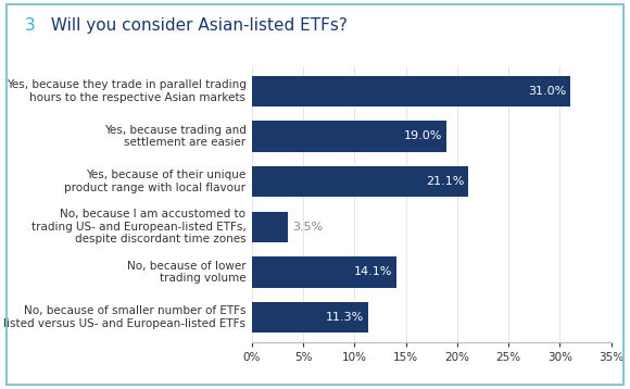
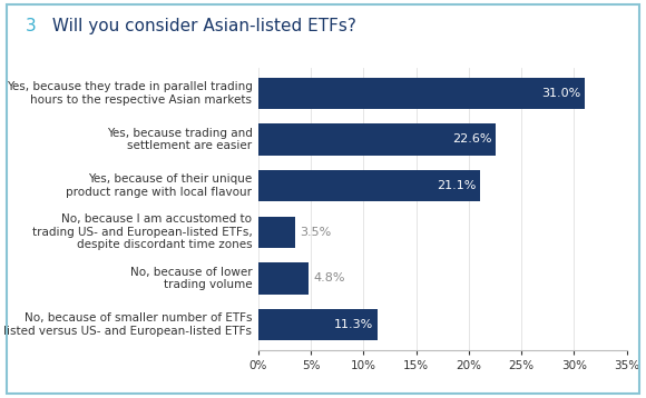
Yes, because trading and settlement are easier: 19.0% -> 22.6%
No, because of lower trading volume: 14.1% -> 4.8%
